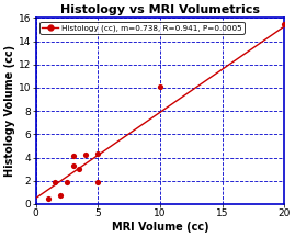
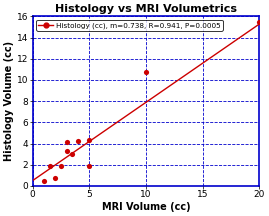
10: 10.1 -> 10.7
